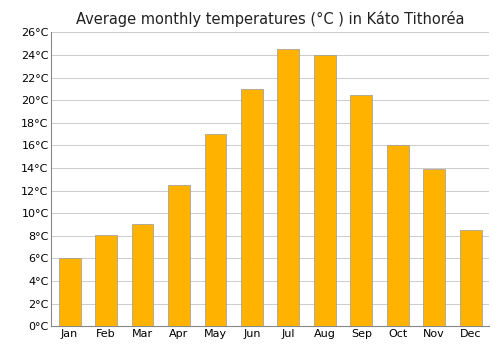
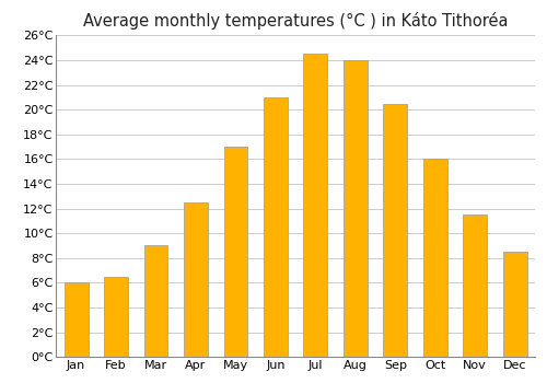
Feb: 8.1°C -> 6.5°C
Nov: 13.9°C -> 11.5°C
